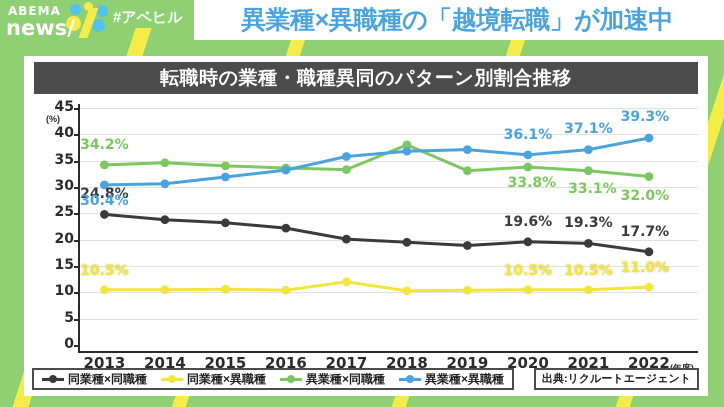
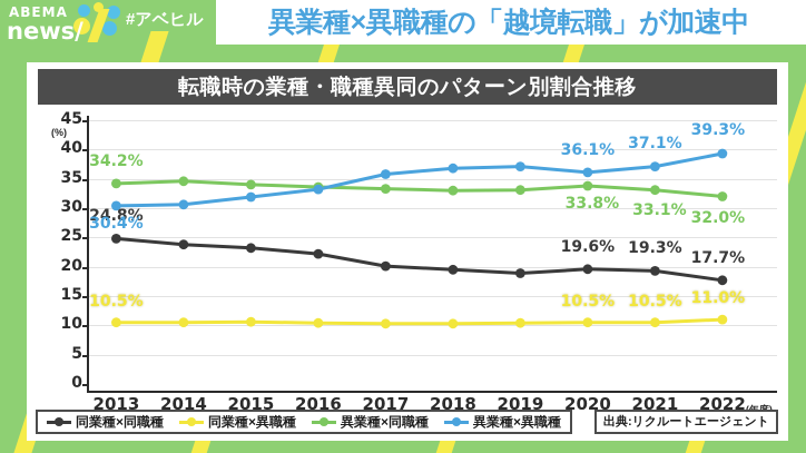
同業種×異職種/2017: 12 -> 10
異業種×同職種/2018: 38 -> 33
